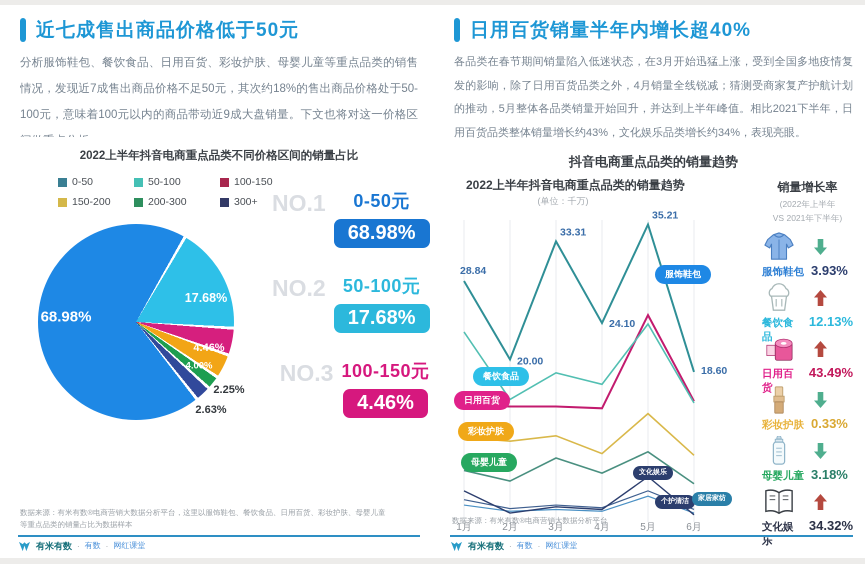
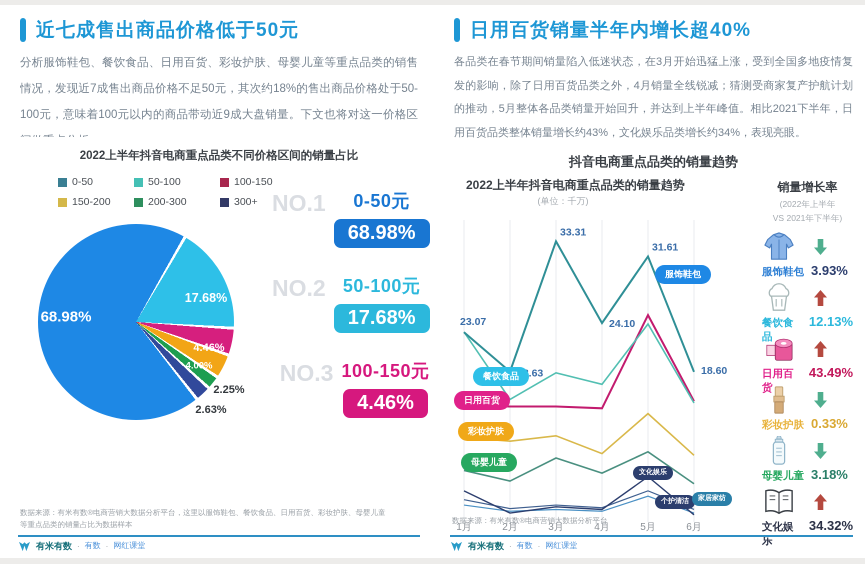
2022上半年抖音电商重点品类的销量趋势/服饰鞋包/1月: 28.84 -> 23.07
2022上半年抖音电商重点品类的销量趋势/服饰鞋包/2月: 20.00 -> 18.63
2022上半年抖音电商重点品类的销量趋势/服饰鞋包/5月: 35.21 -> 31.61
